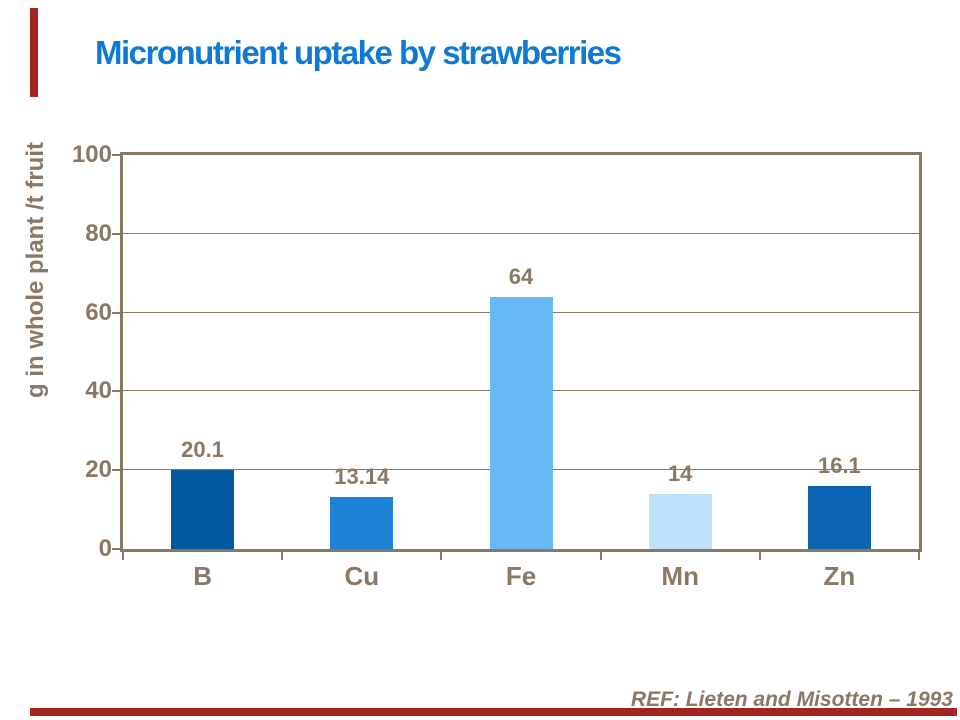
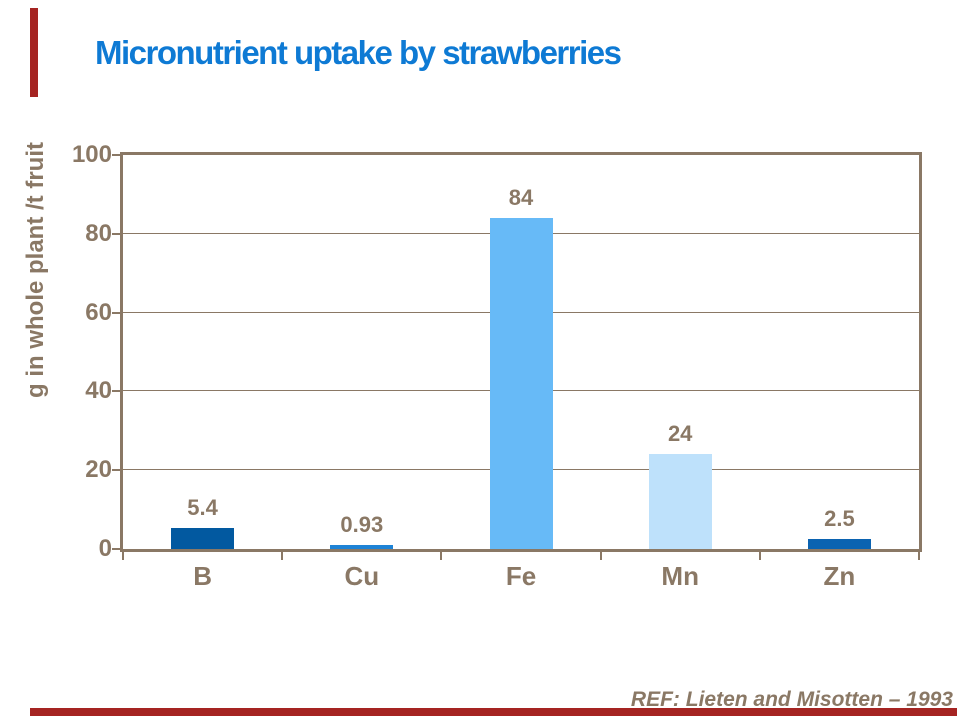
B: 20.1 -> 5.4
Cu: 13.14 -> 0.93
Fe: 64 -> 84
Mn: 14 -> 24
Zn: 16.1 -> 2.5
